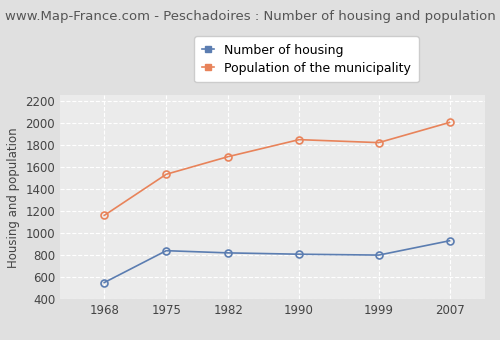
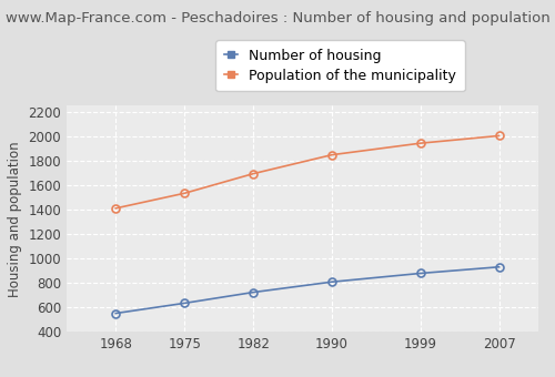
Population of the municipality/1968: 1160 -> 1410
Number of housing/1975: 840 -> 630
Number of housing/1982: 820 -> 720
Number of housing/1999: 800 -> 880
Population of the municipality/1999: 1820 -> 1940
